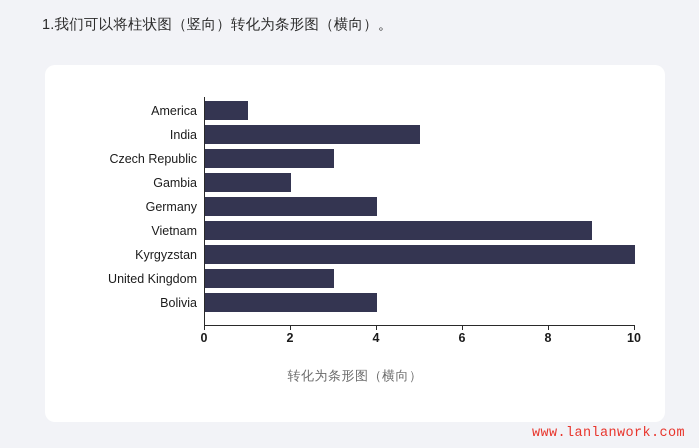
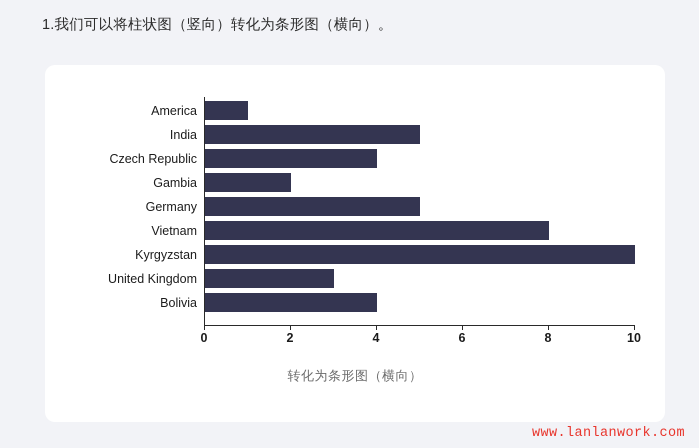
Czech Republic: 3 -> 4
Germany: 4 -> 5
Vietnam: 9 -> 8
